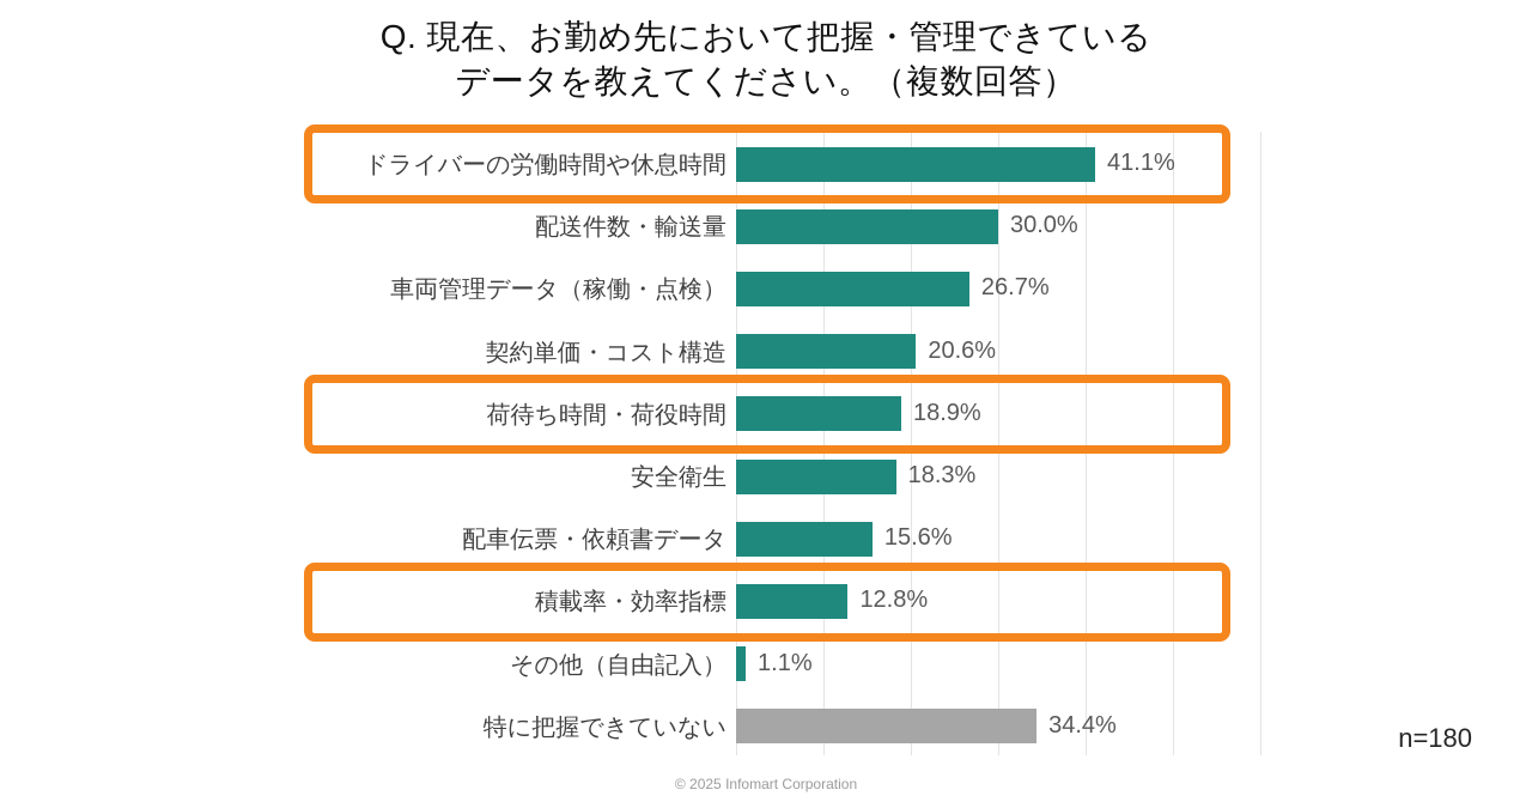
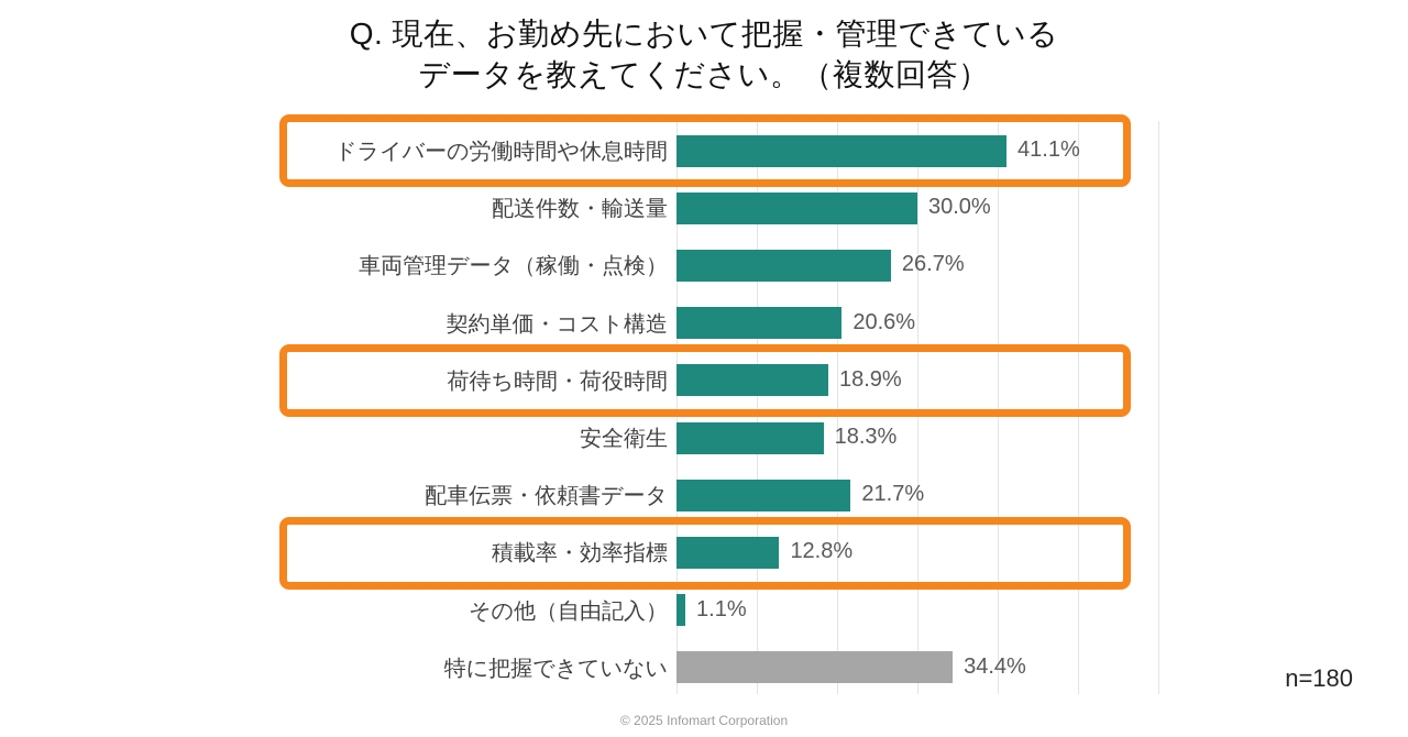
配車伝票・依頼書データ: 15.6% -> 21.7%
